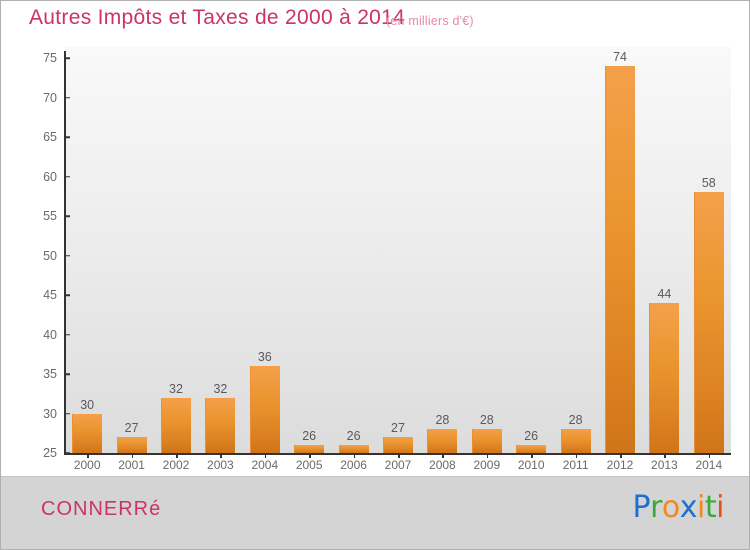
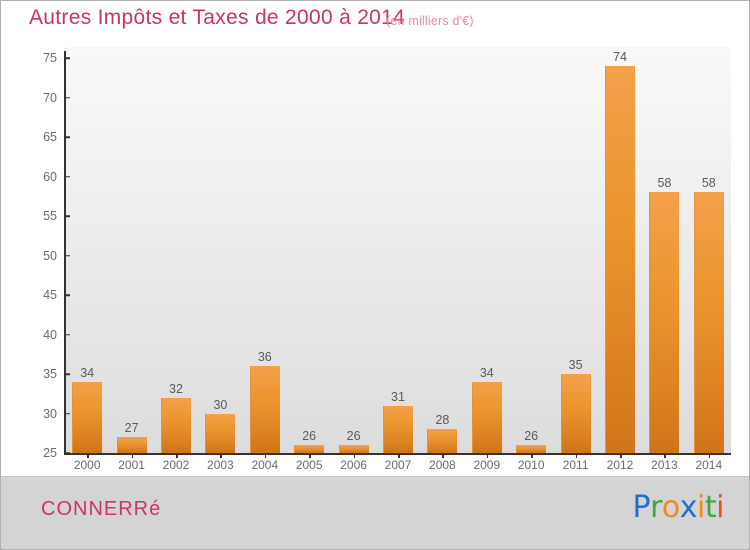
2000: 30 -> 34
2003: 32 -> 30
2007: 27 -> 31
2009: 28 -> 34
2011: 28 -> 35
2013: 44 -> 58
